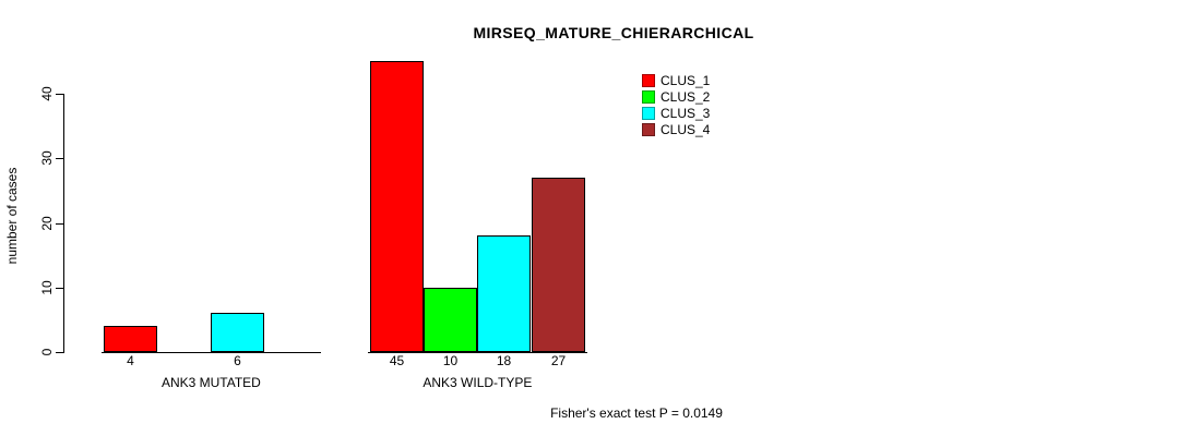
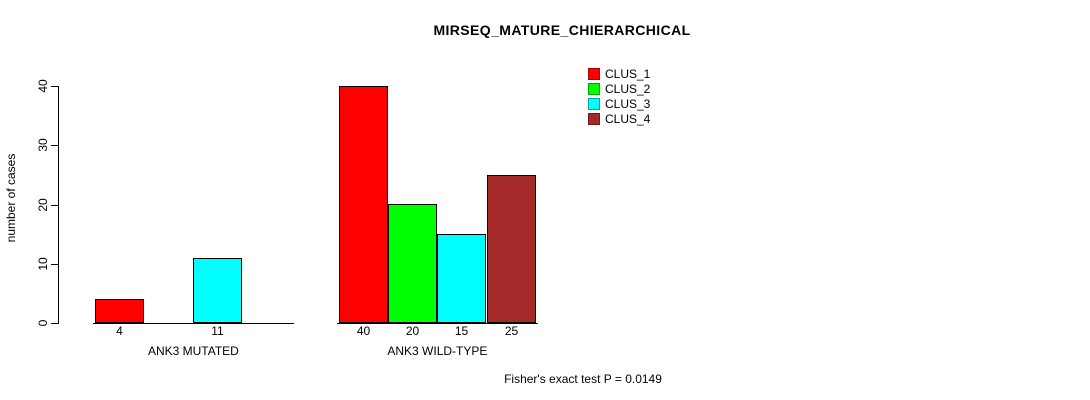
CLUS_3/ANK3 MUTATED: 6 -> 11
CLUS_1/ANK3 WILD-TYPE: 45 -> 40
CLUS_2/ANK3 WILD-TYPE: 10 -> 20
CLUS_3/ANK3 WILD-TYPE: 18 -> 15
CLUS_4/ANK3 WILD-TYPE: 27 -> 25
